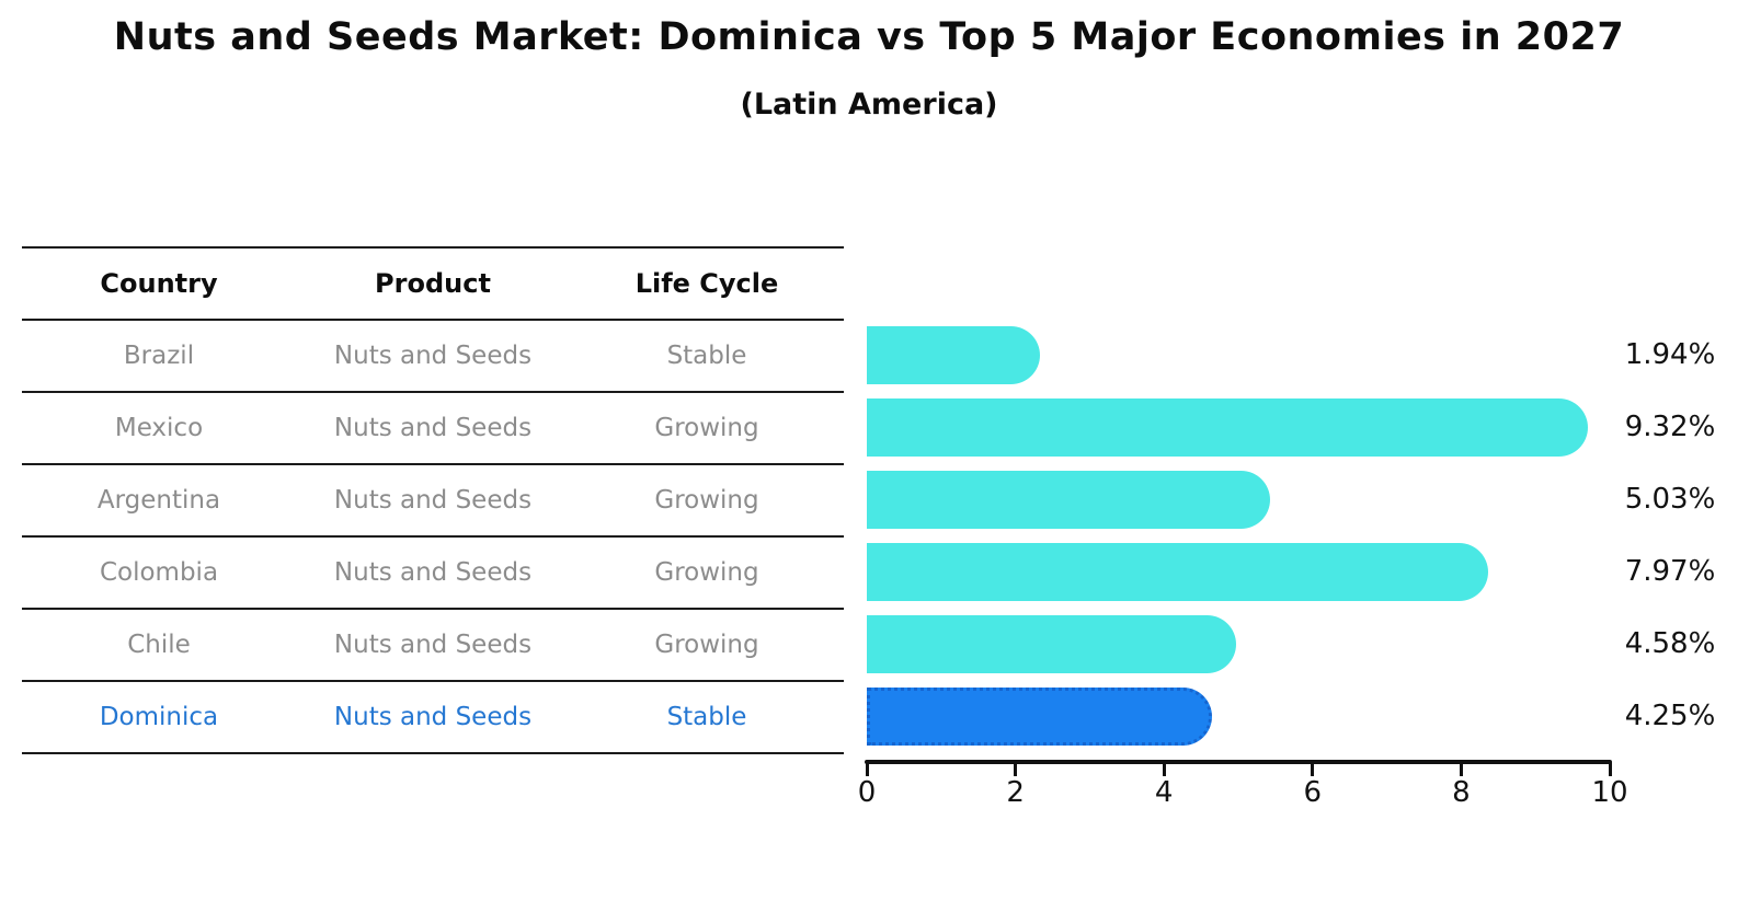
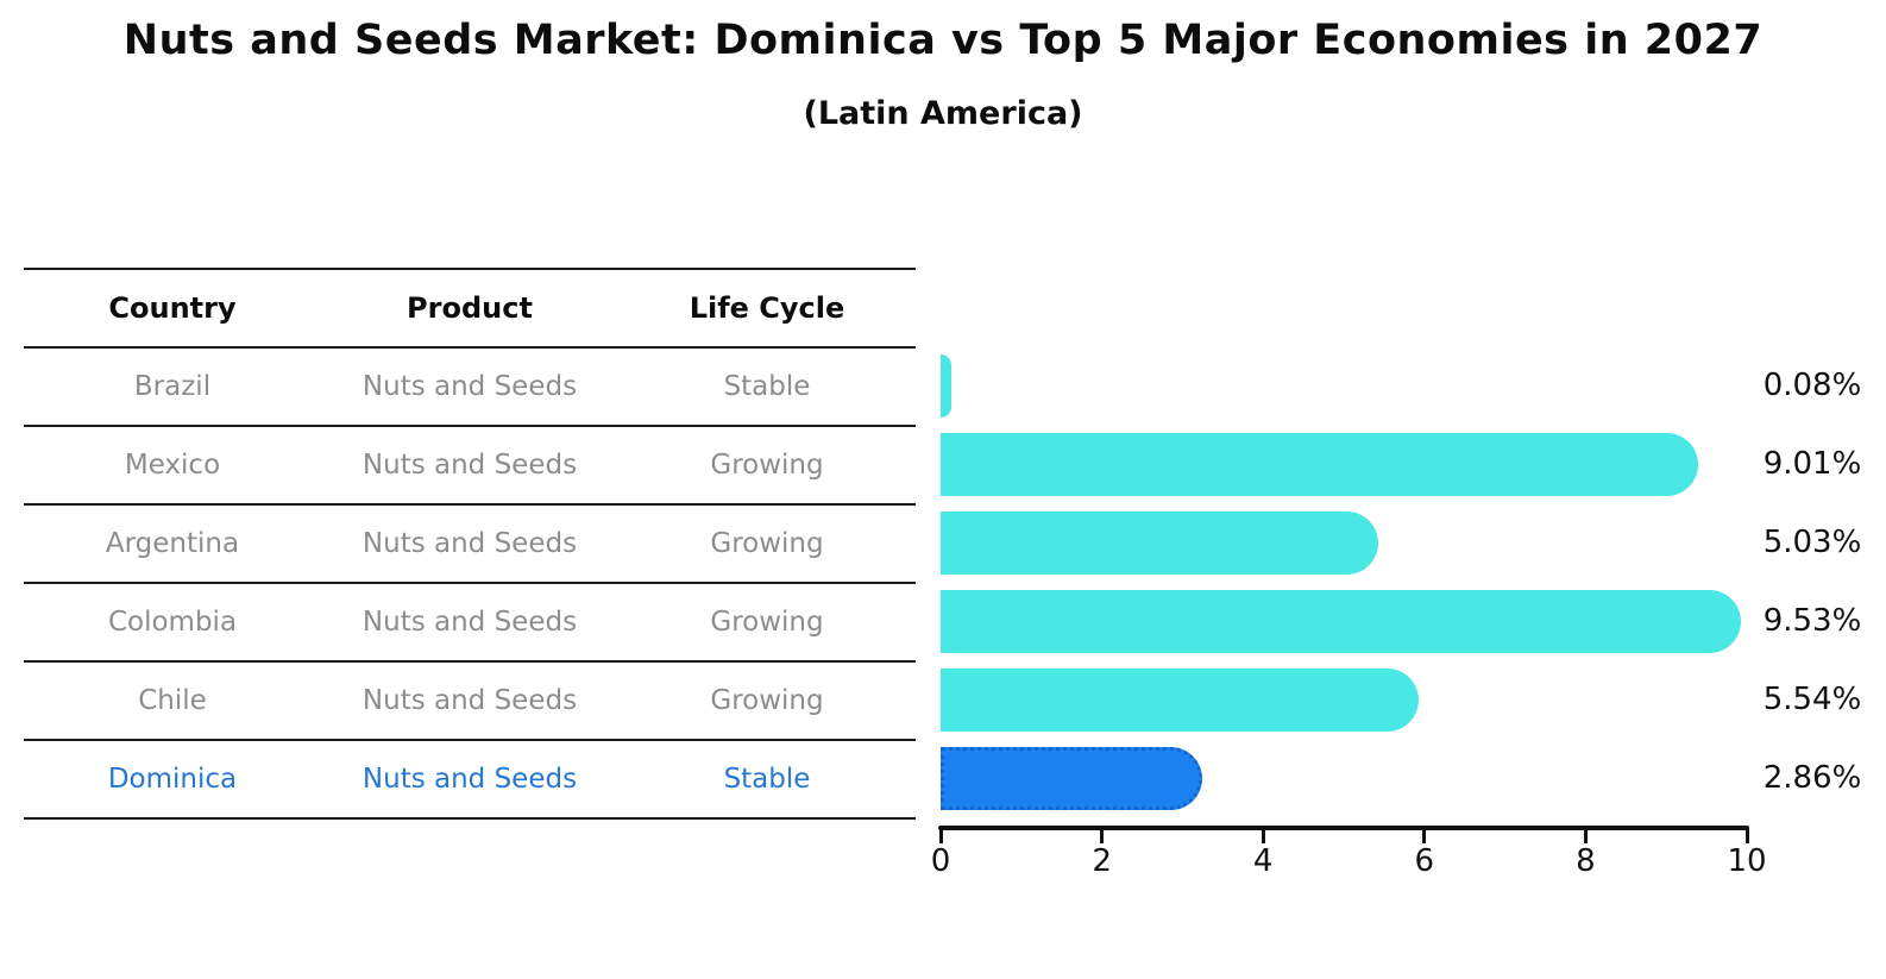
Brazil: 1.94% -> 0.08%
Mexico: 9.32% -> 9.01%
Colombia: 7.97% -> 9.53%
Chile: 4.58% -> 5.54%
Dominica: 4.25% -> 2.86%
